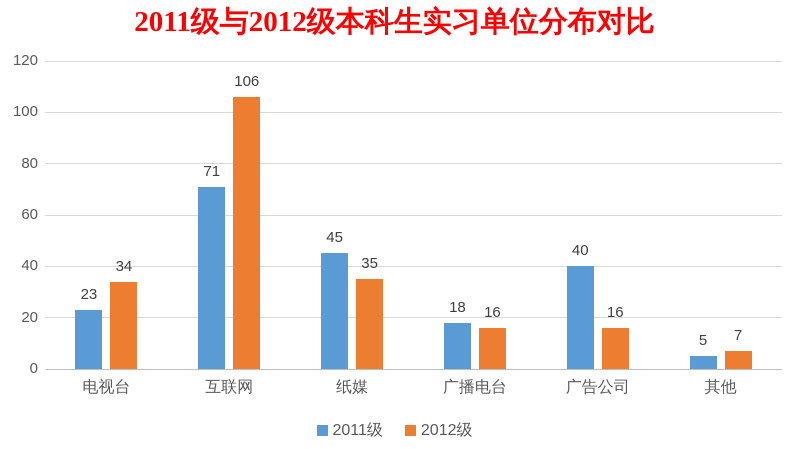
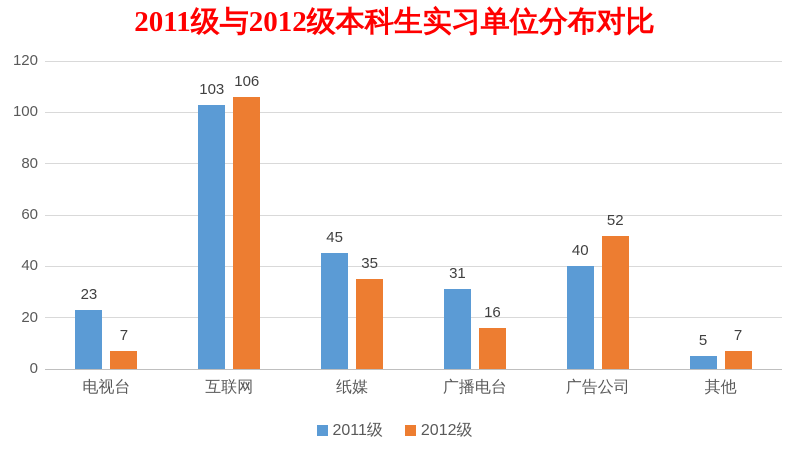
2012级/电视台: 34 -> 7
2011级/互联网: 71 -> 103
2011级/广播电台: 18 -> 31
2012级/广告公司: 16 -> 52
